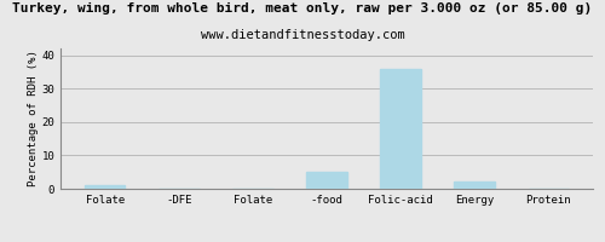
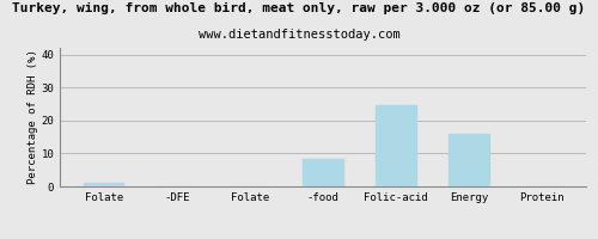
-food: 5.2 -> 8.5
Folic-acid: 35.8 -> 24.5
Energy: 2.0 -> 16.0
